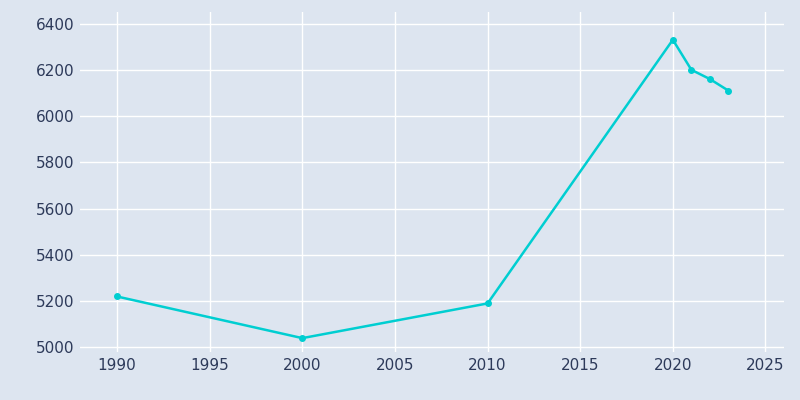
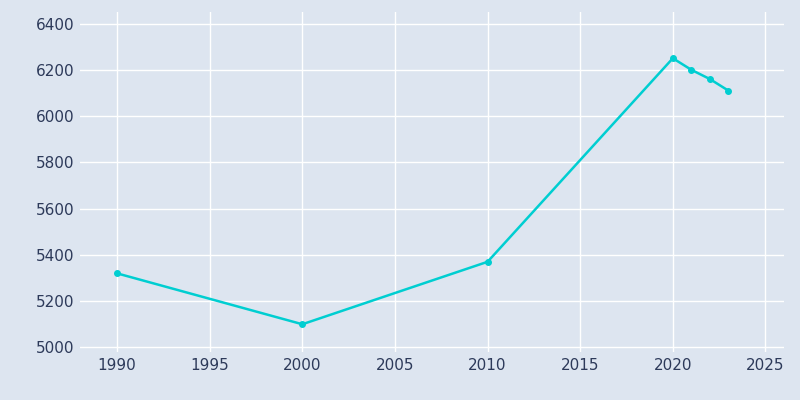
1990: 5220 -> 5320
2000: 5040 -> 5100
2010: 5190 -> 5370
2020: 6330 -> 6250
